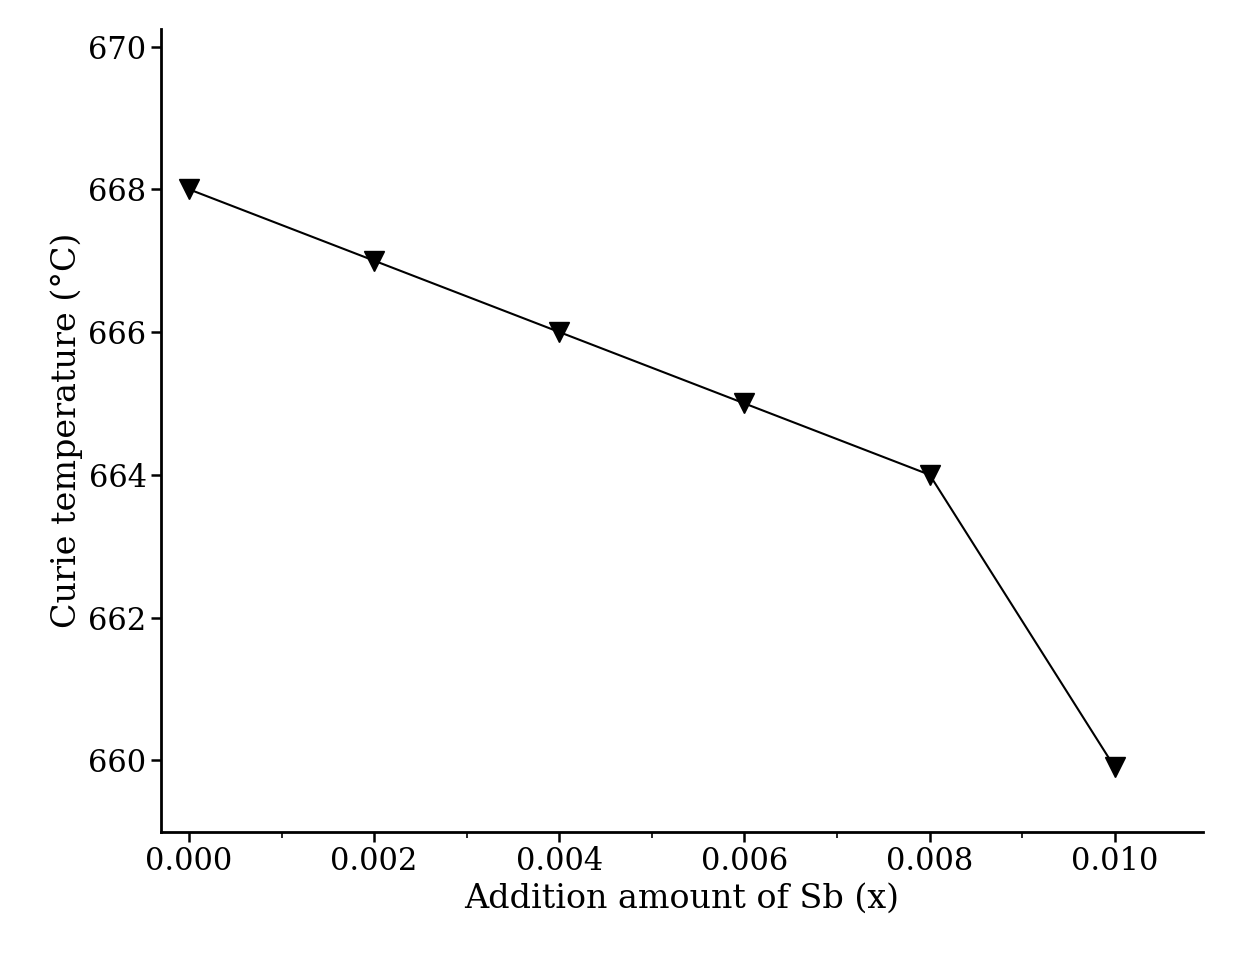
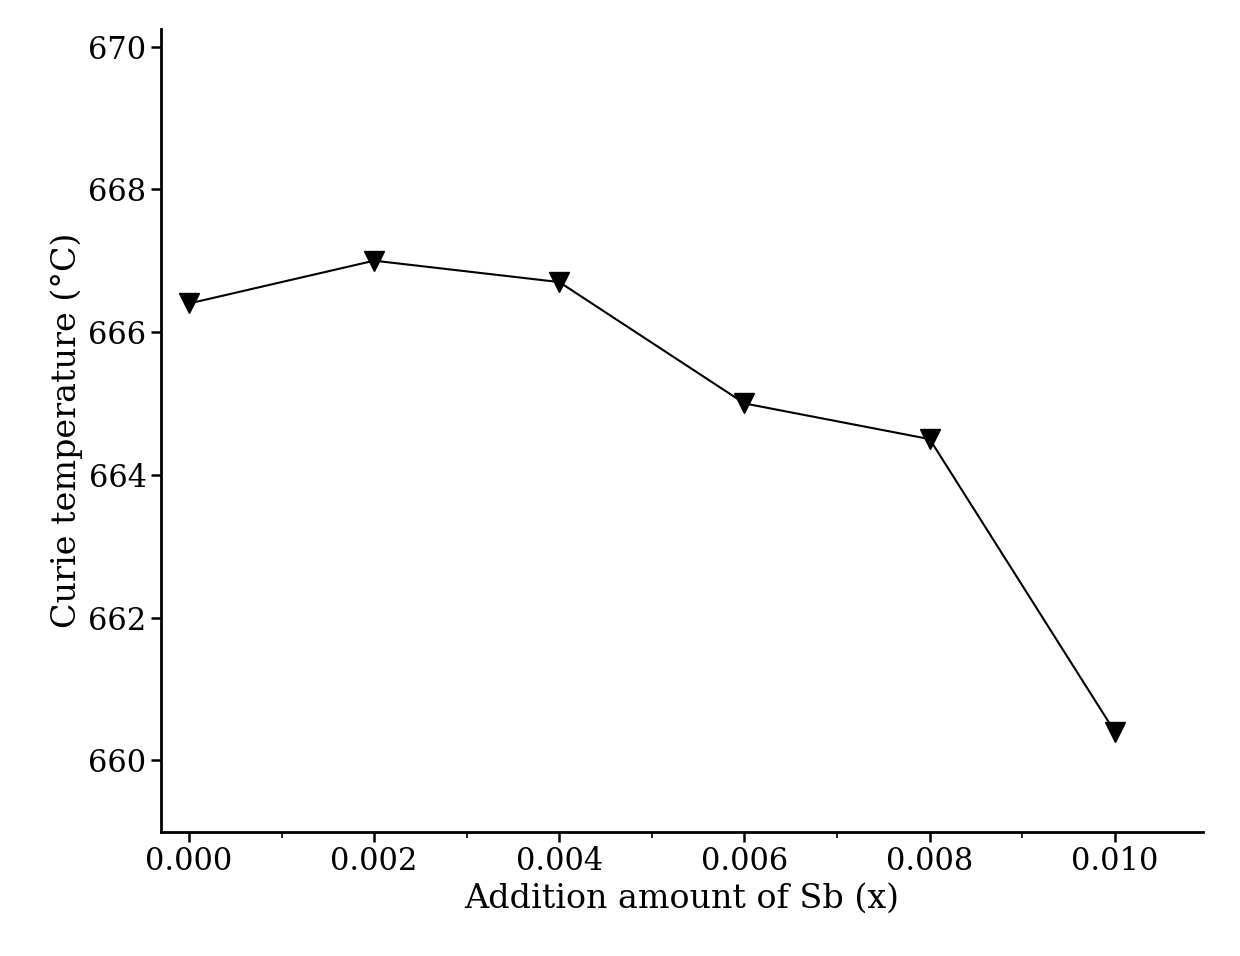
0.000: 668.0 -> 666.4
0.004: 666.0 -> 666.7
0.008: 664.0 -> 664.5
0.010: 659.9 -> 660.4
